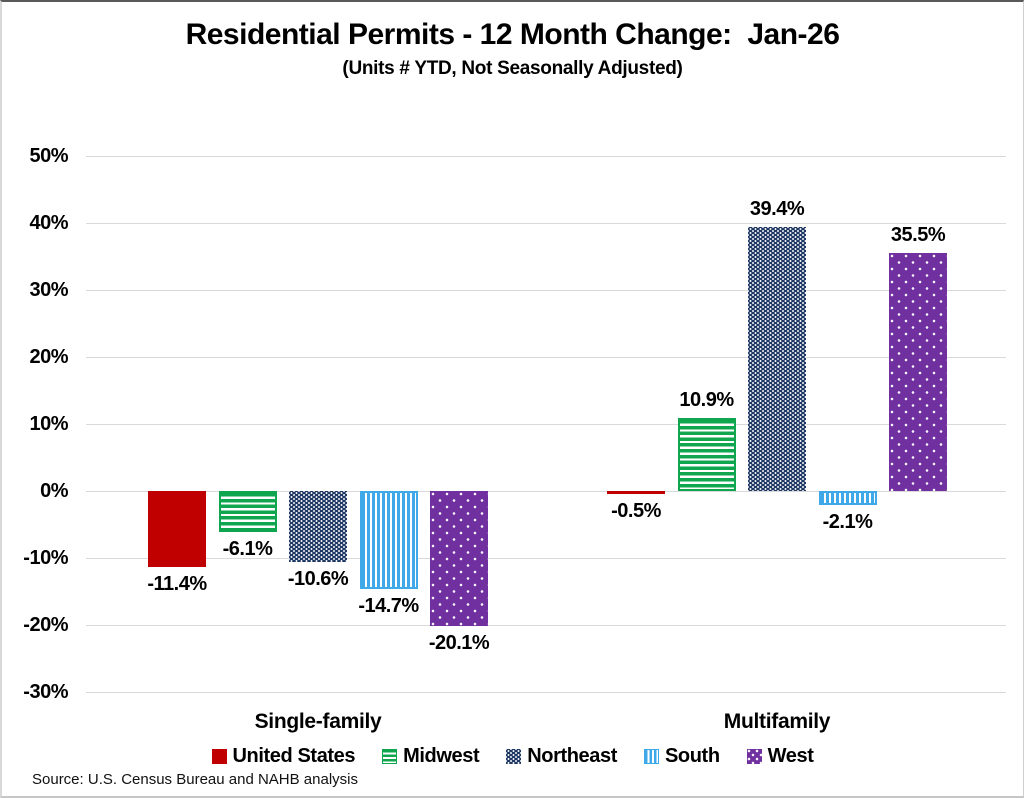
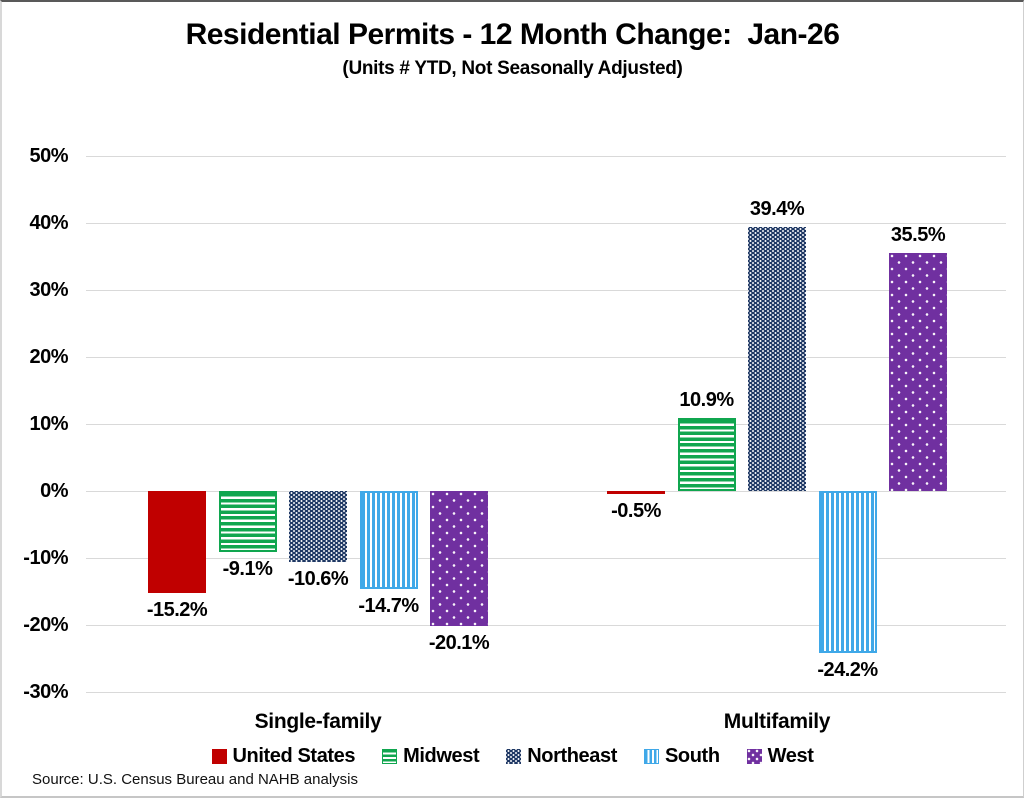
United States/Single-family: -11.4% -> -15.2%
Midwest/Single-family: -6.1% -> -9.1%
South/Multifamily: -2.1% -> -24.2%
